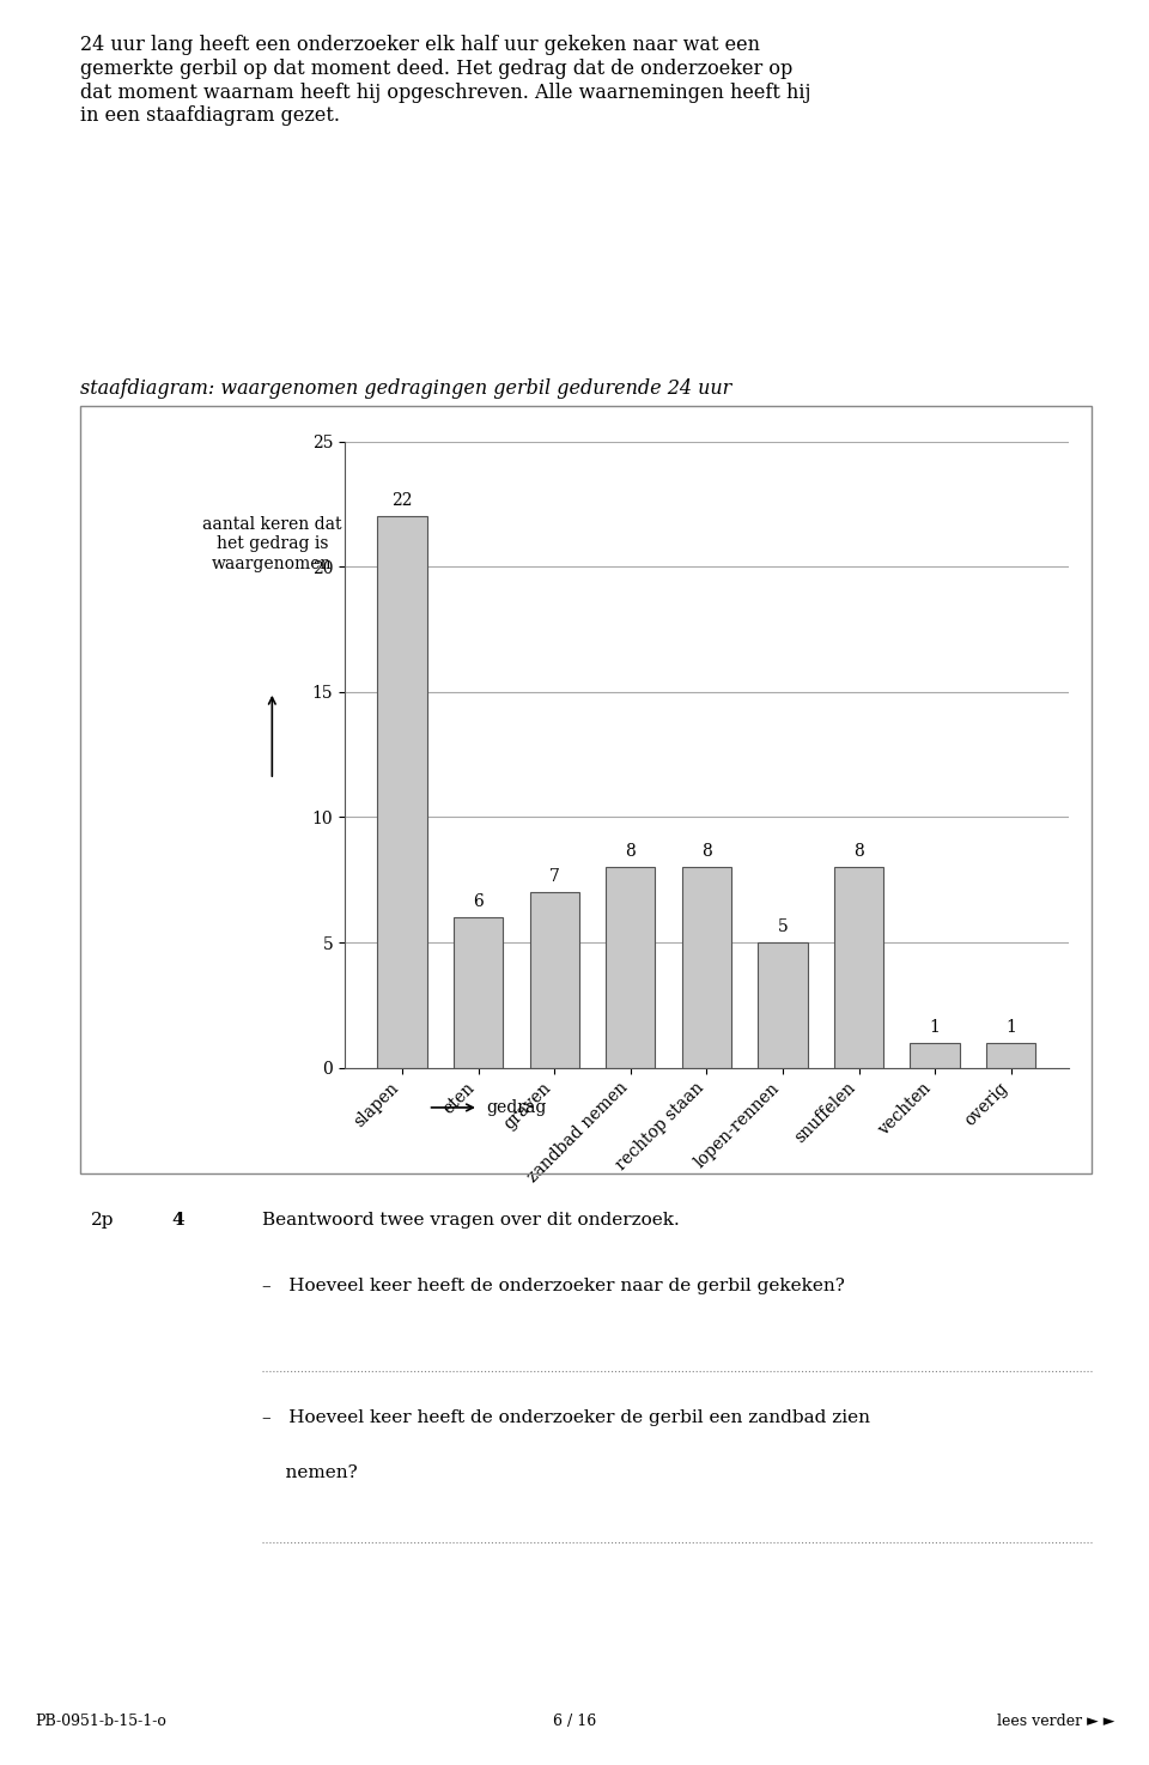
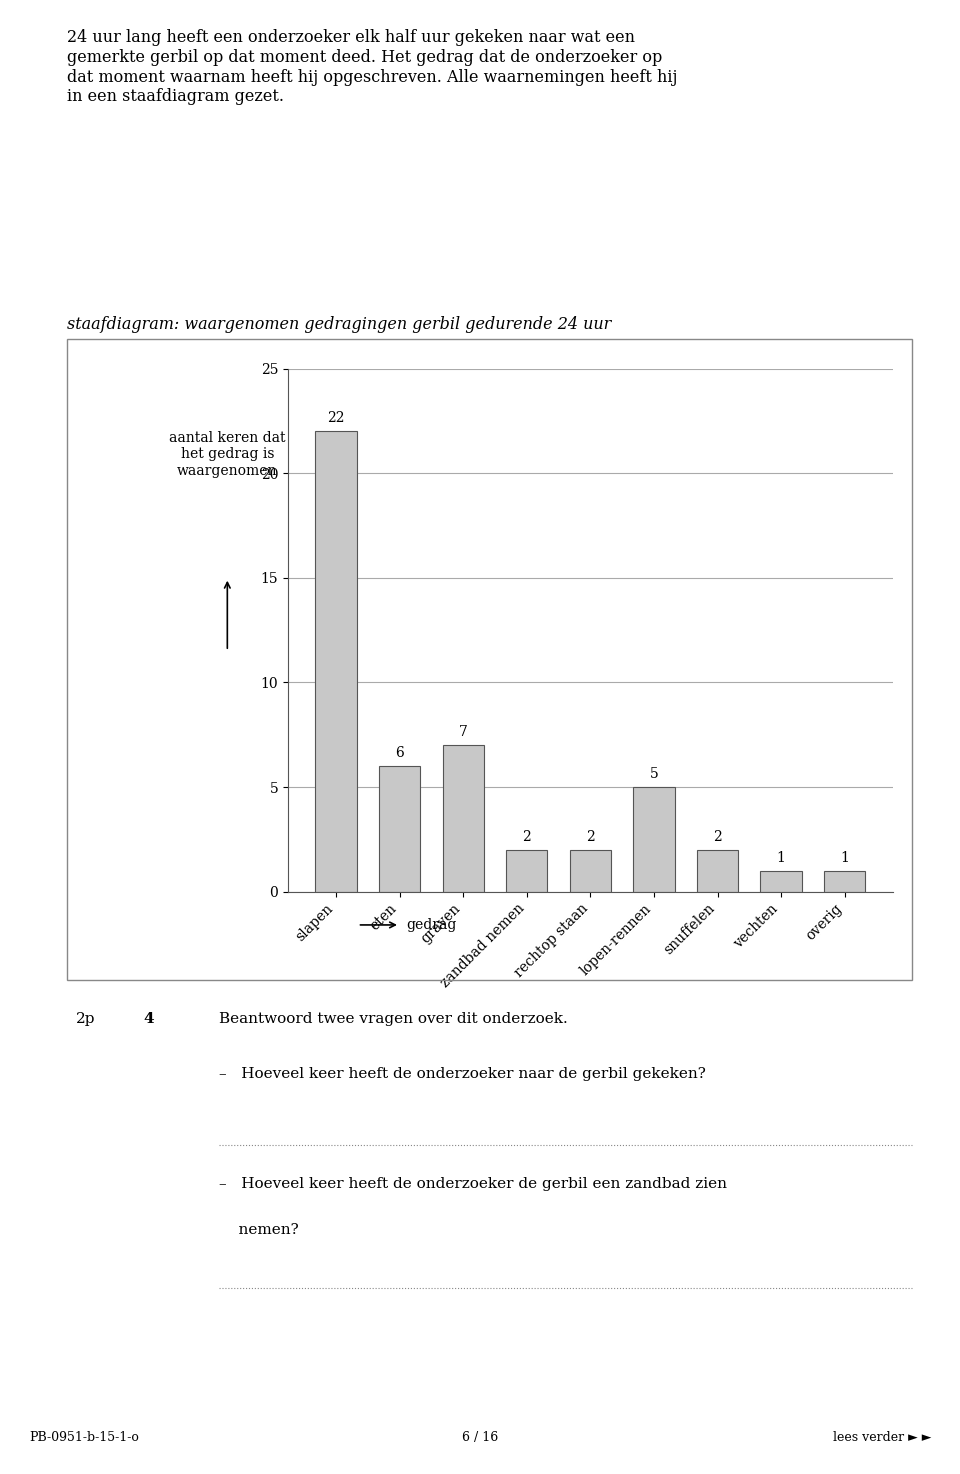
zandbad nemen: 8 -> 2
rechtop staan: 8 -> 2
snuffelen: 8 -> 2
